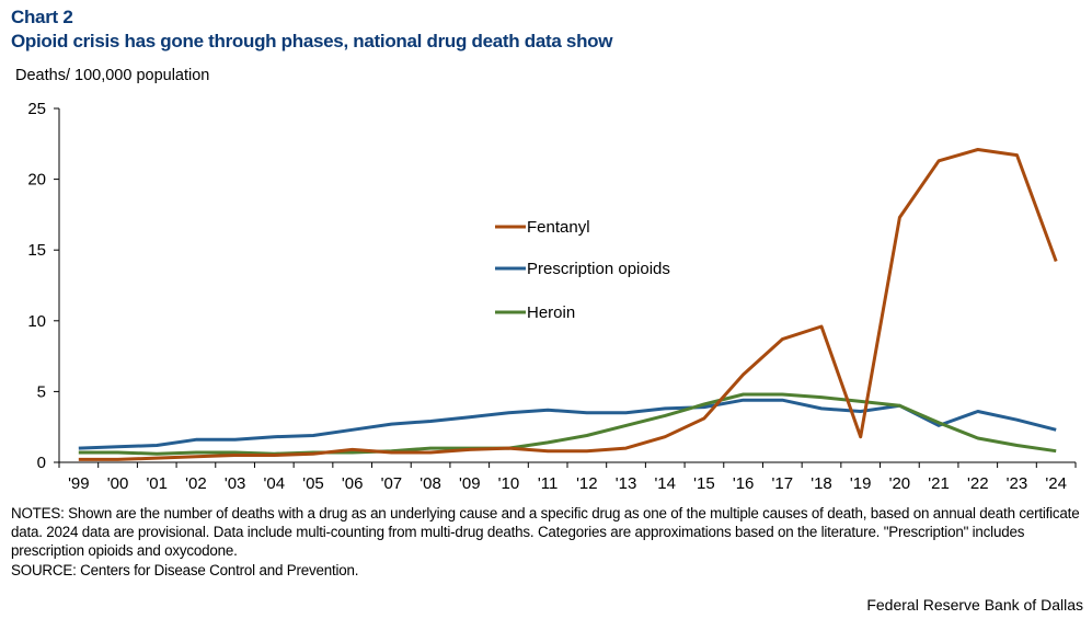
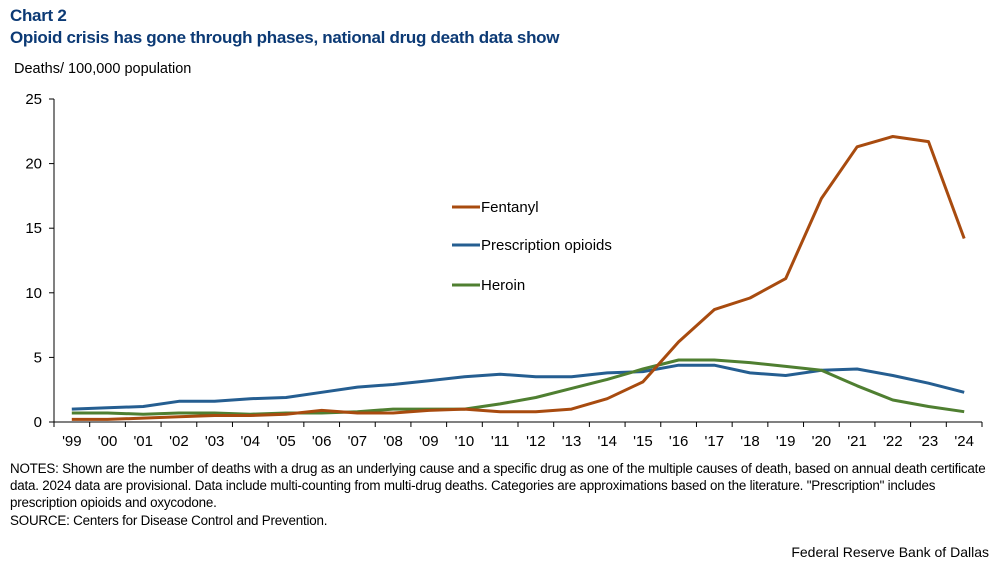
Fentanyl/'19: 1.8 -> 11.1
Prescription opioids/'21: 2.6 -> 4.1
